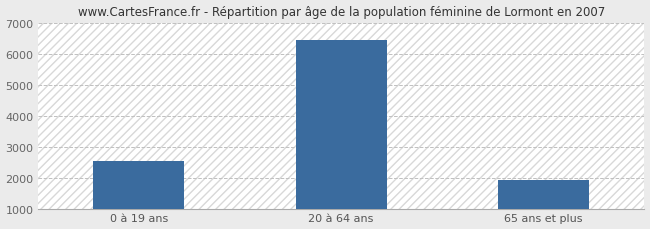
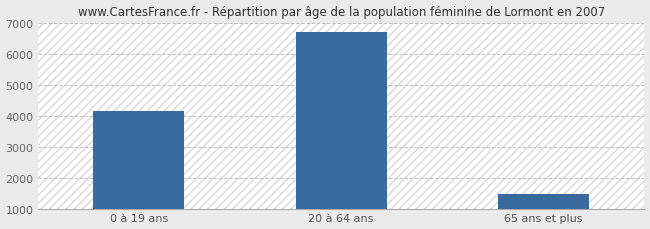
0 à 19 ans: 2550 -> 4150
20 à 64 ans: 6450 -> 6700
65 ans et plus: 1950 -> 1500
